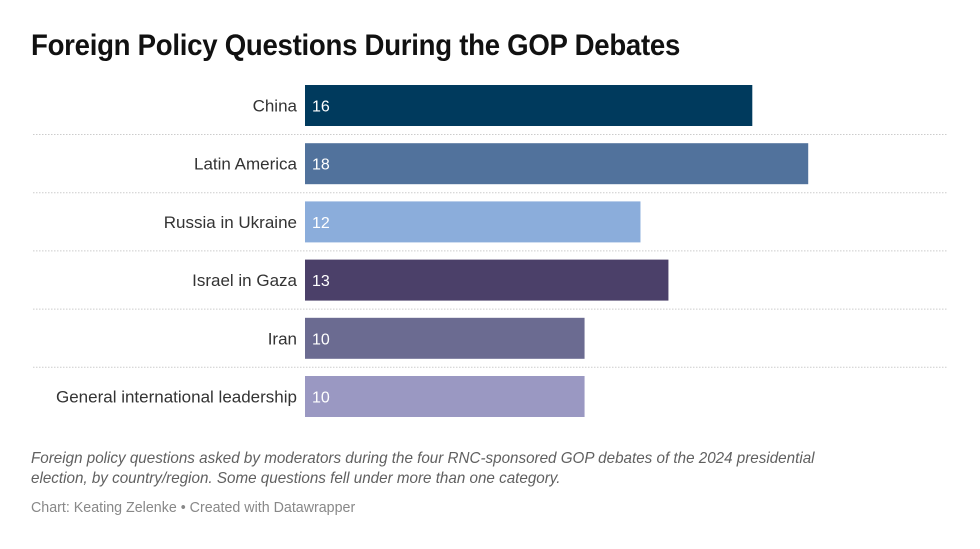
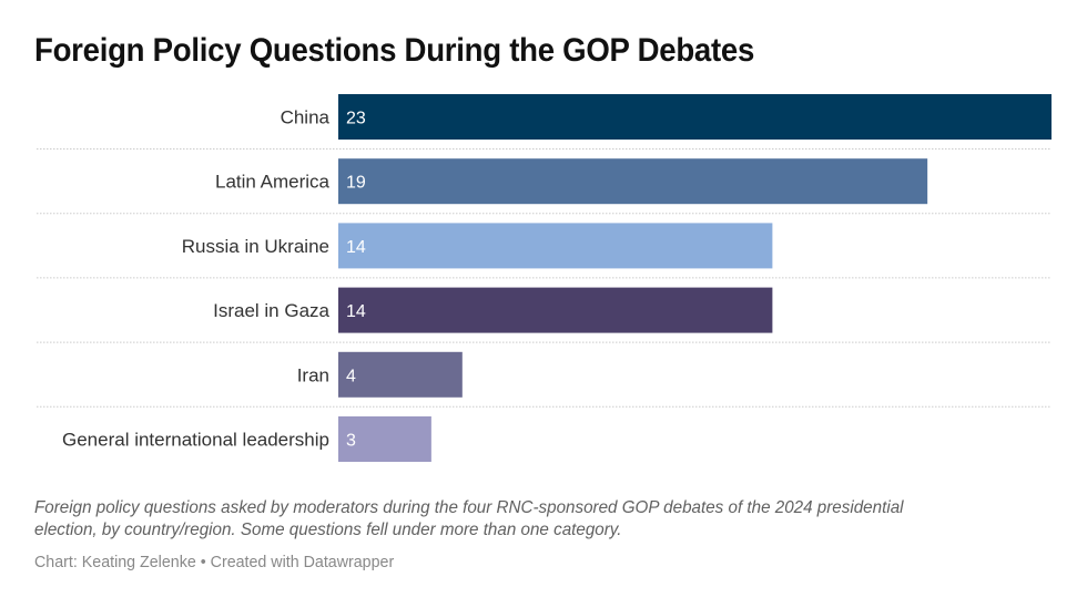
China: 16 -> 23
Latin America: 18 -> 19
Russia in Ukraine: 12 -> 14
Israel in Gaza: 13 -> 14
Iran: 10 -> 4
General international leadership: 10 -> 3
